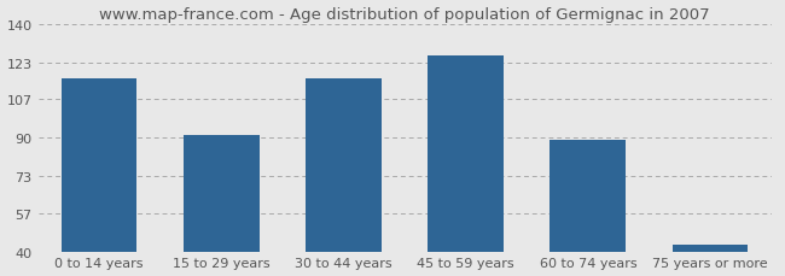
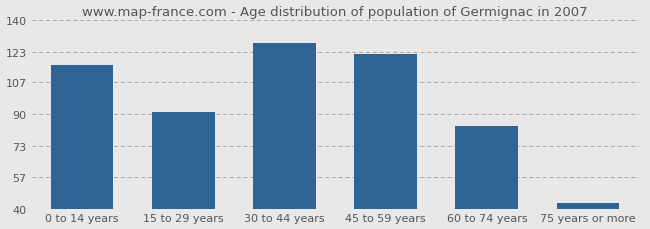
30 to 44 years: 116 -> 128
45 to 59 years: 126 -> 122
60 to 74 years: 89 -> 84
